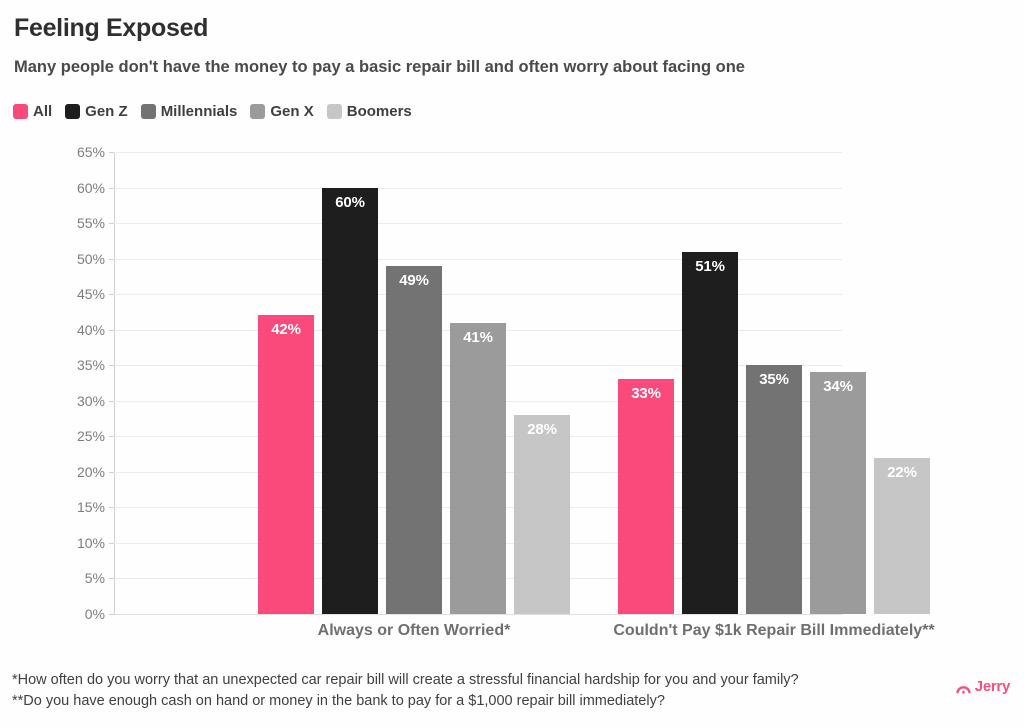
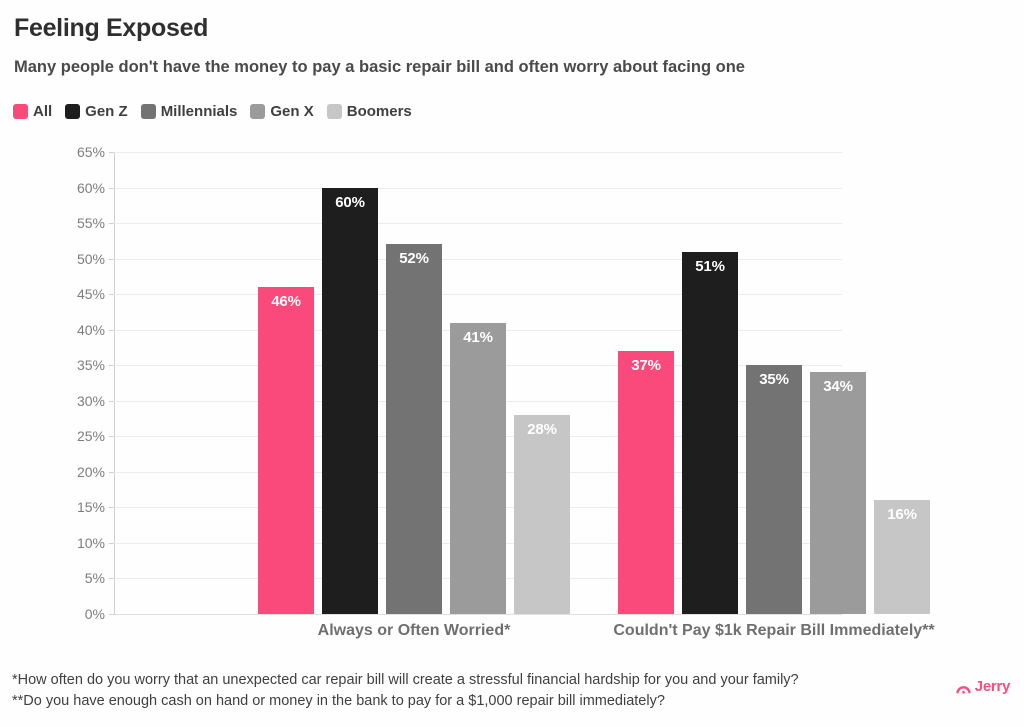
All/Always or Often Worried*: 42% -> 46%
Millennials/Always or Often Worried*: 49% -> 52%
All/Couldn't Pay $1k Repair Bill Immediately**: 33% -> 37%
Boomers/Couldn't Pay $1k Repair Bill Immediately**: 22% -> 16%
